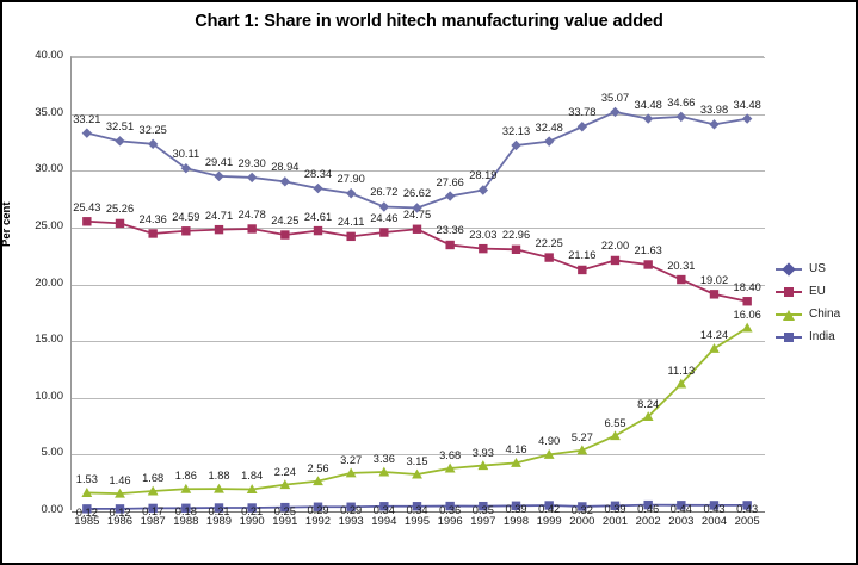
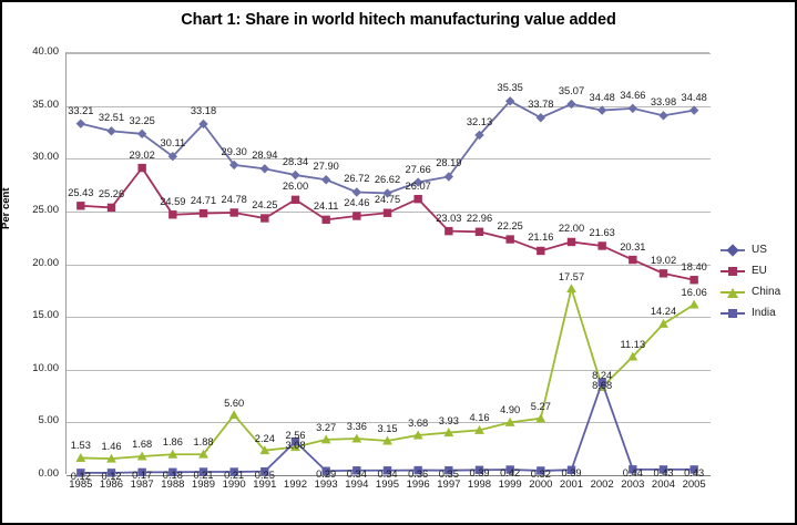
EU/1987: 24.36 -> 29.02
US/1989: 29.41 -> 33.18
China/1990: 1.84 -> 5.60
EU/1992: 24.61 -> 26.00
India/1992: 0.29 -> 3.08
EU/1996: 23.36 -> 26.07
US/1999: 32.48 -> 35.35
China/2001: 6.55 -> 17.57
India/2002: 0.46 -> 8.68
